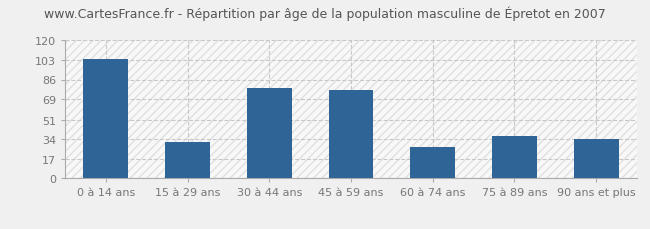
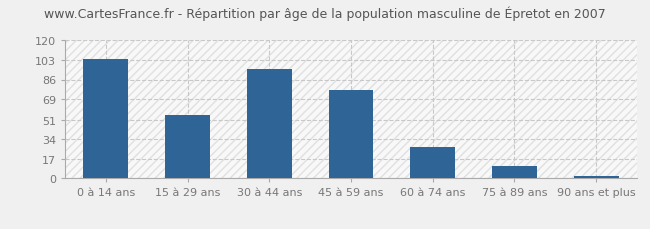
15 à 29 ans: 32 -> 55
30 à 44 ans: 79 -> 95
75 à 89 ans: 37 -> 11
90 ans et plus: 34 -> 2
